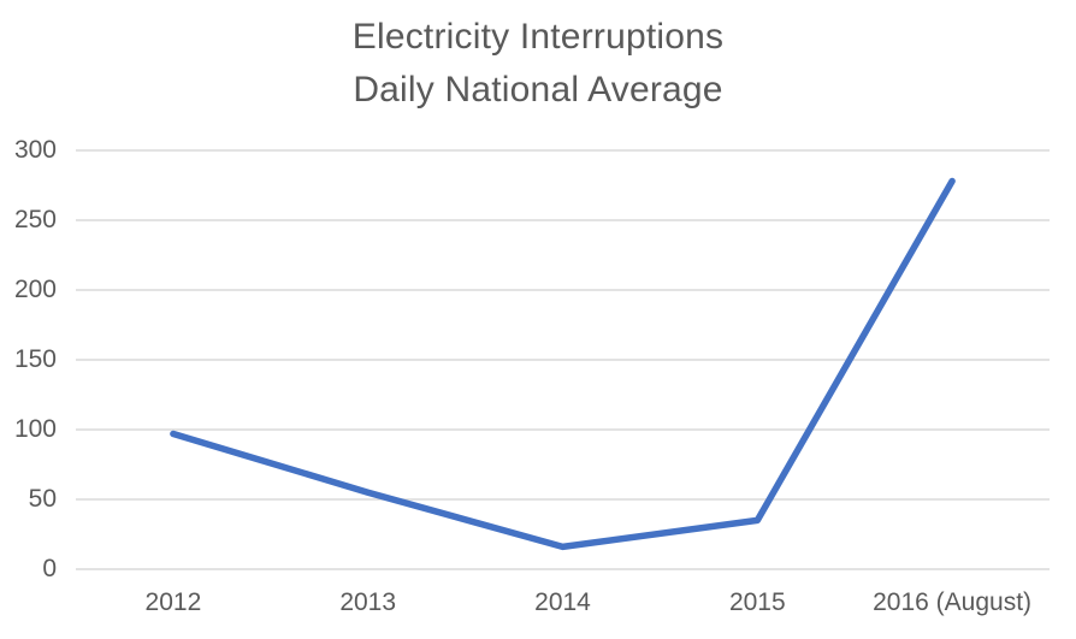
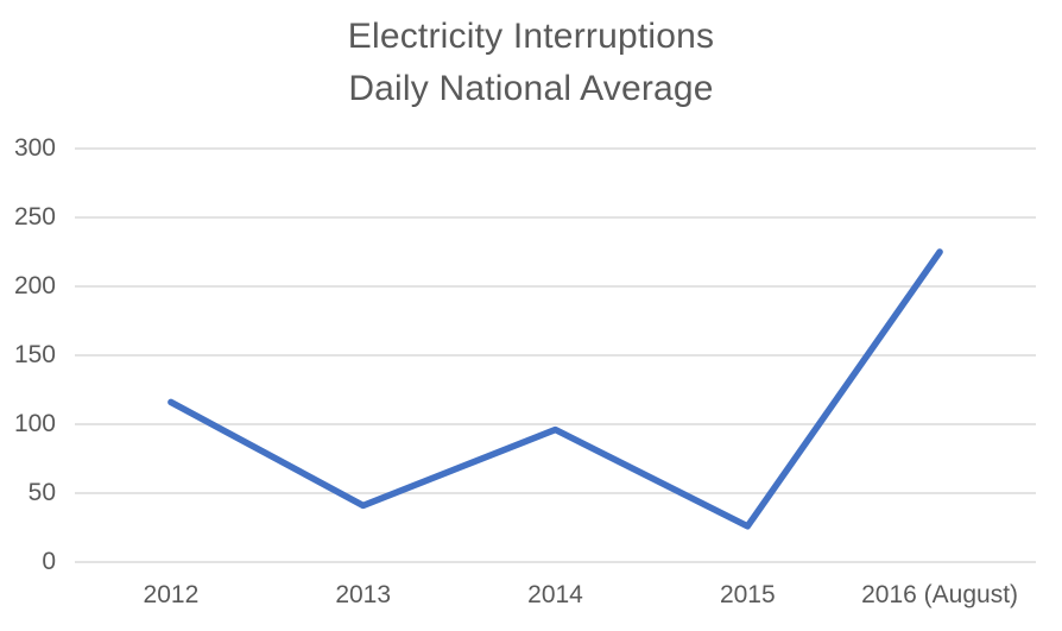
2012: 97 -> 116
2013: 55 -> 41
2014: 16 -> 96
2015: 35 -> 26
2016 (August): 278 -> 225
